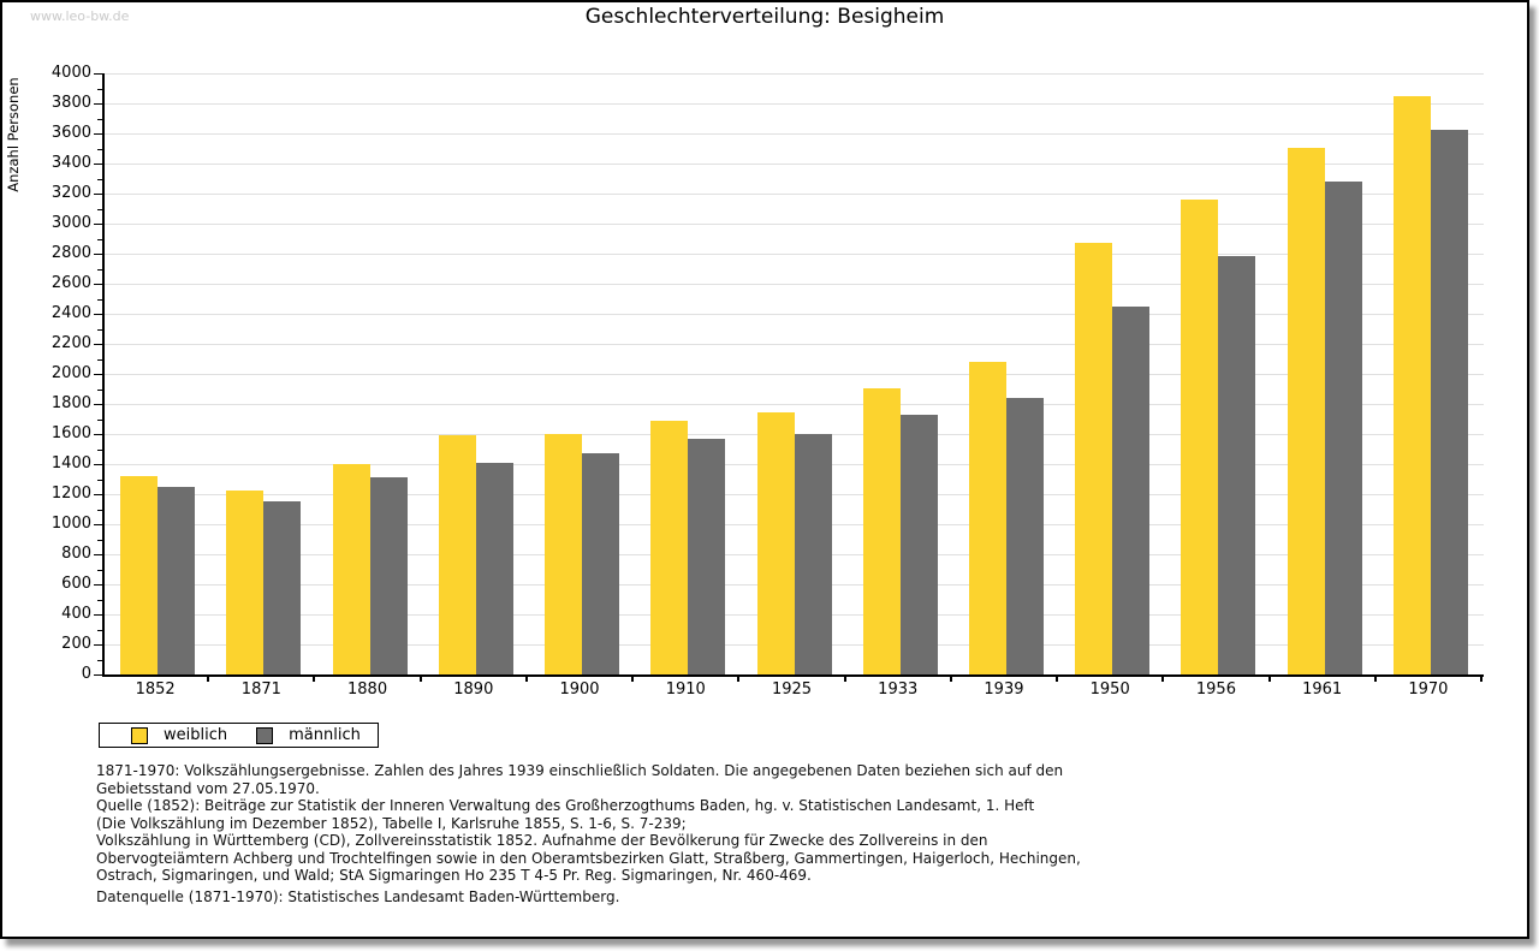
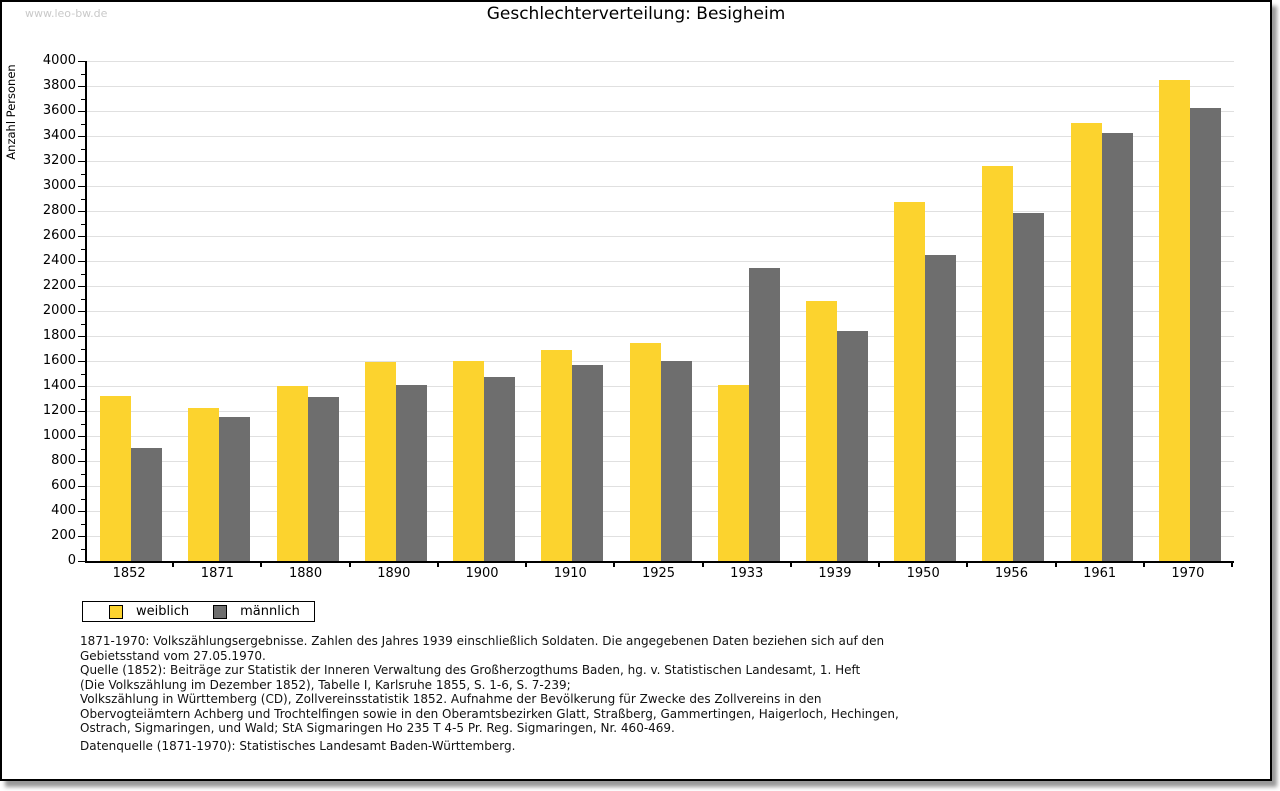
männlich/1852: 1250 -> 900
weiblich/1933: 1900 -> 1410
männlich/1933: 1730 -> 2340
männlich/1961: 3280 -> 3420
